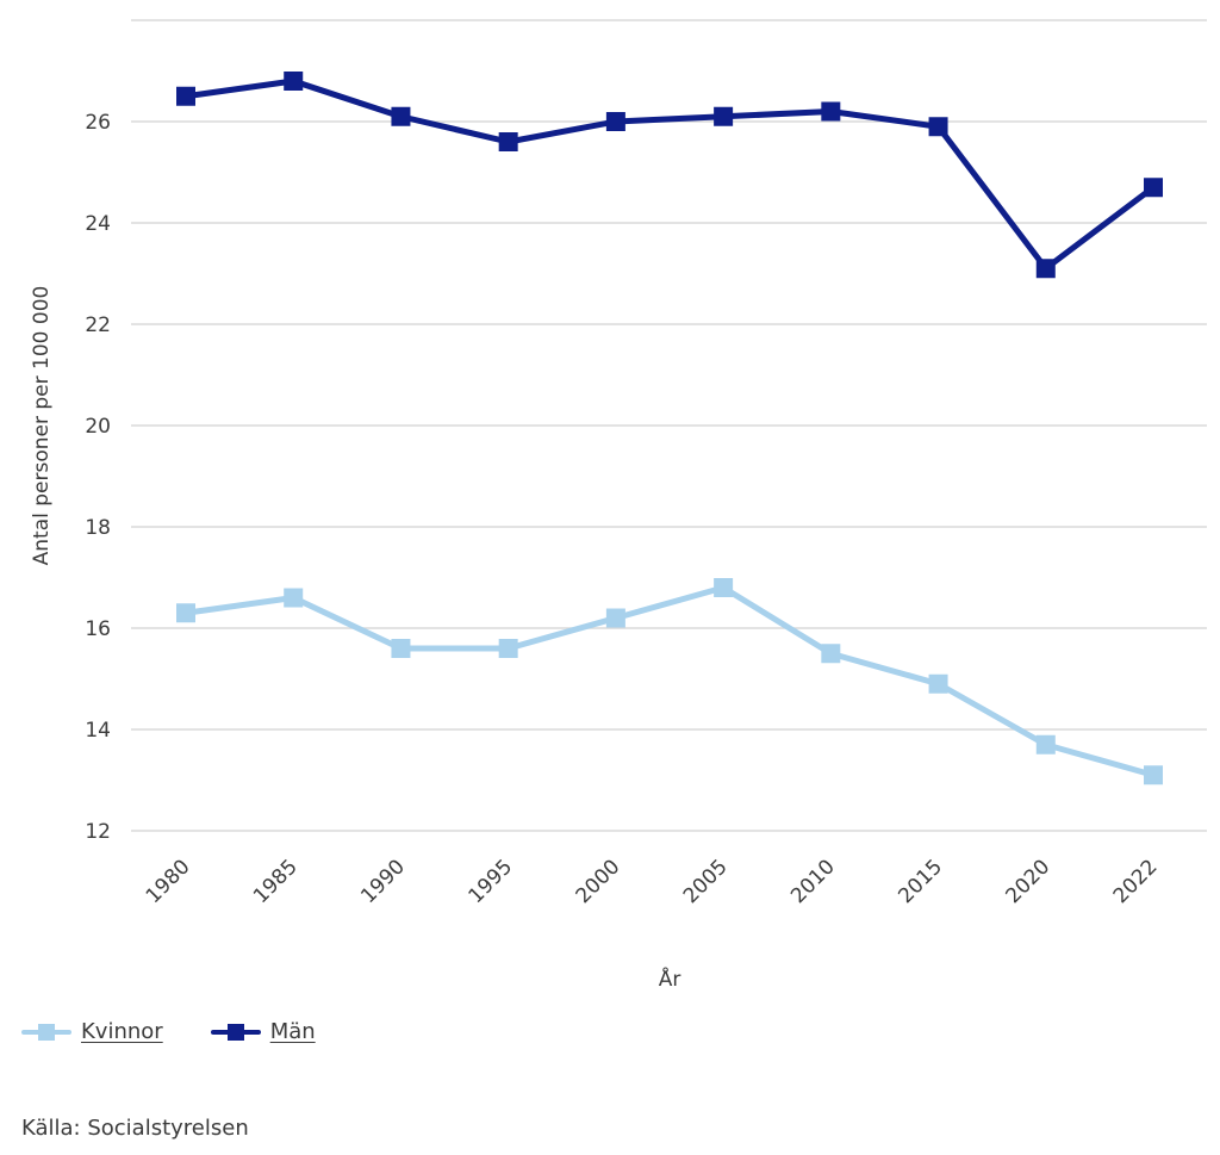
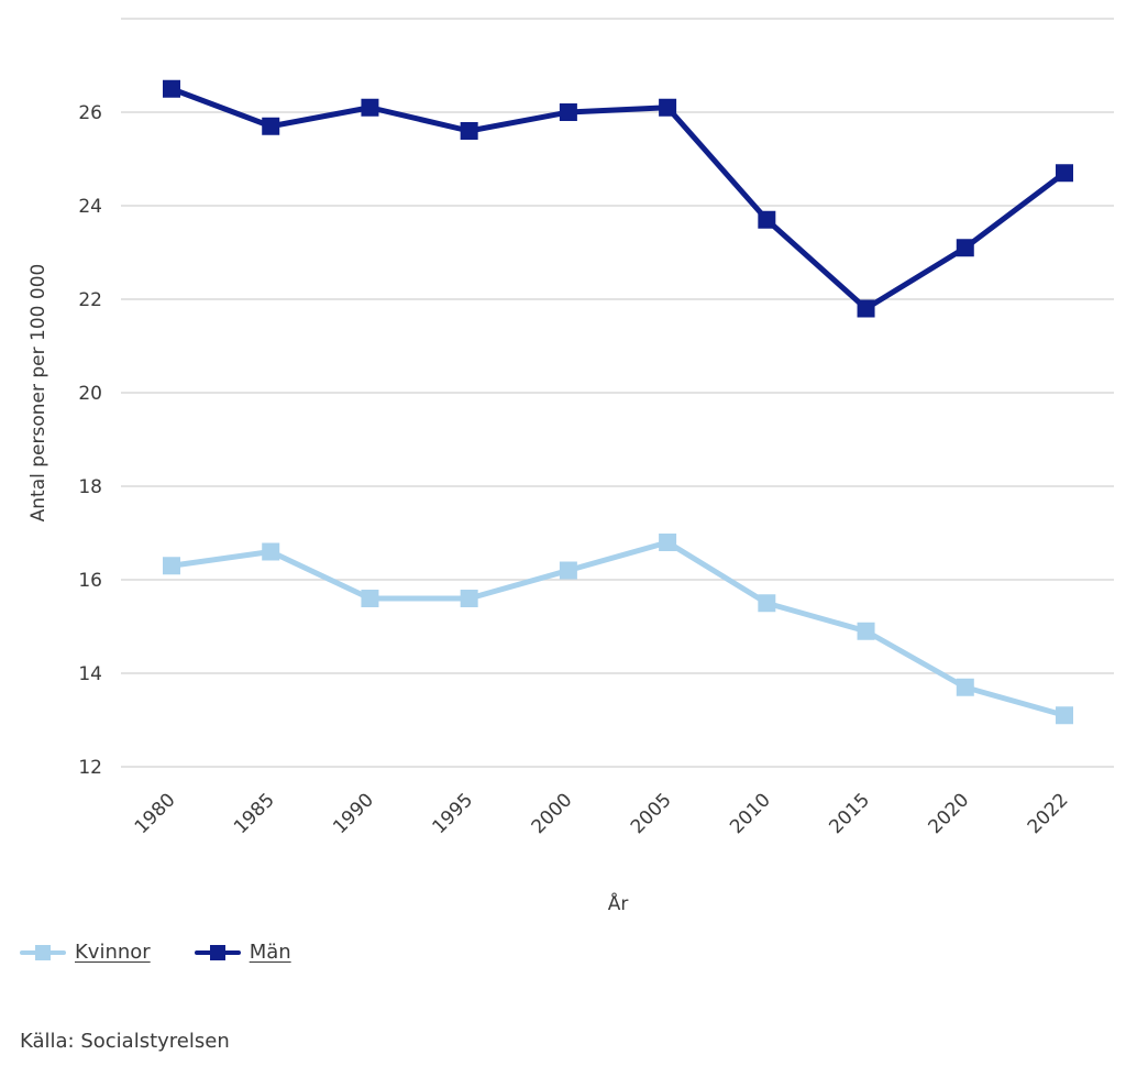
Män/1985: 26.8 -> 25.7
Män/2010: 26.2 -> 23.7
Män/2015: 25.9 -> 21.8
